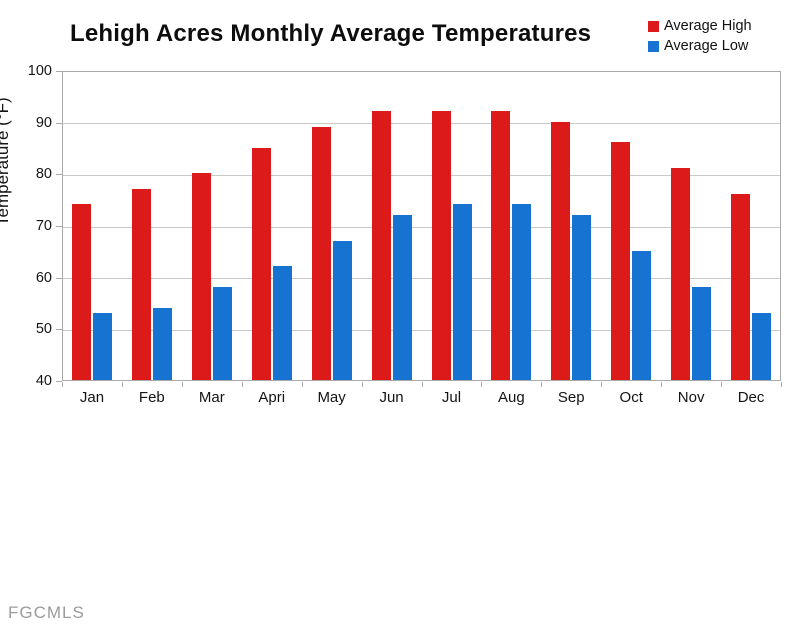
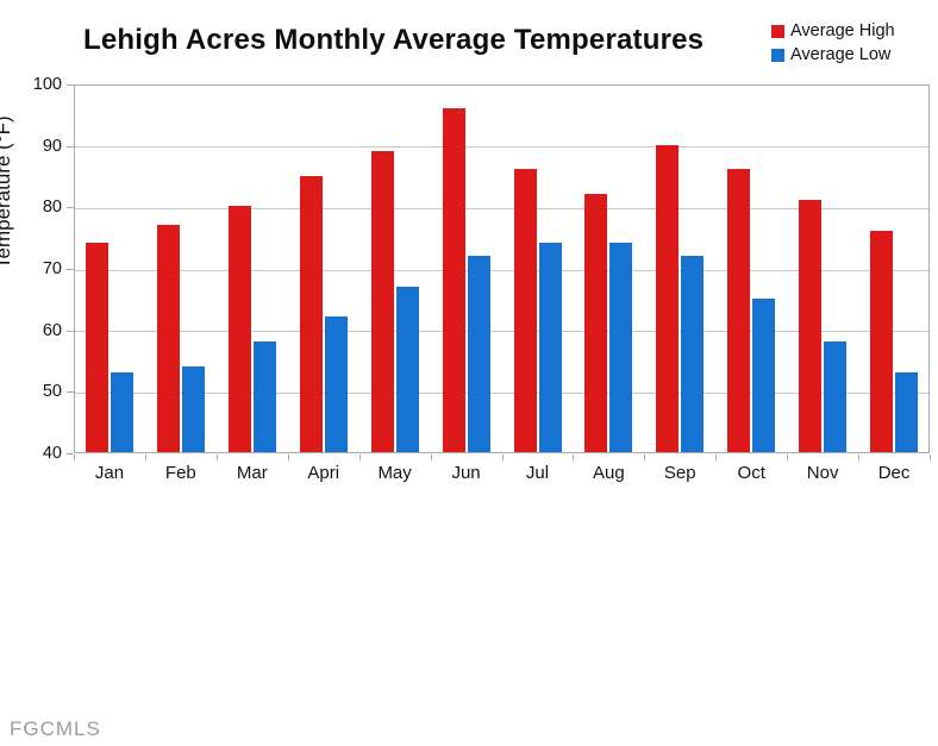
Average High/Jun: 92 -> 96
Average High/Jul: 92 -> 86
Average High/Aug: 92 -> 82
